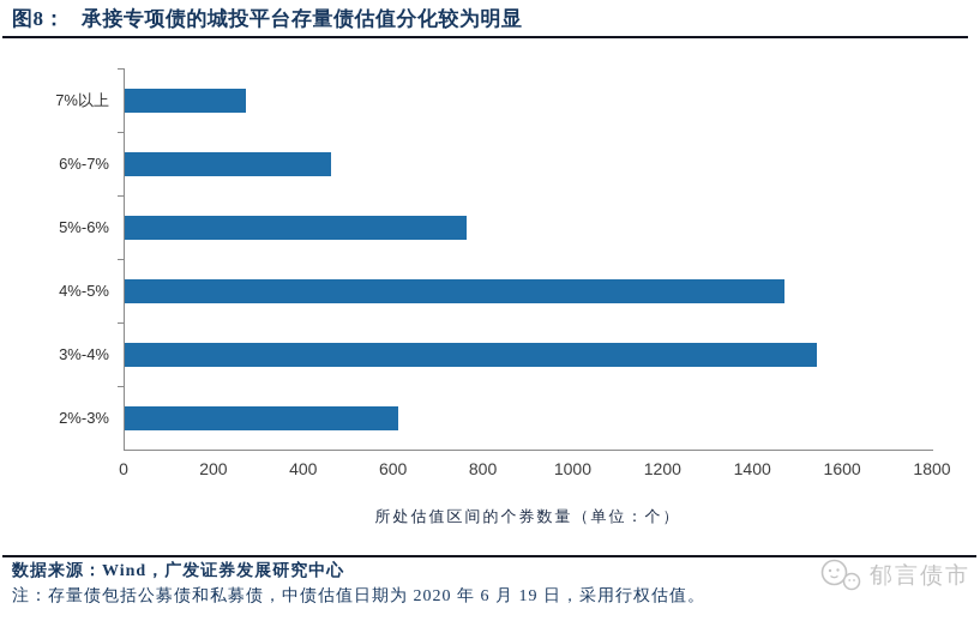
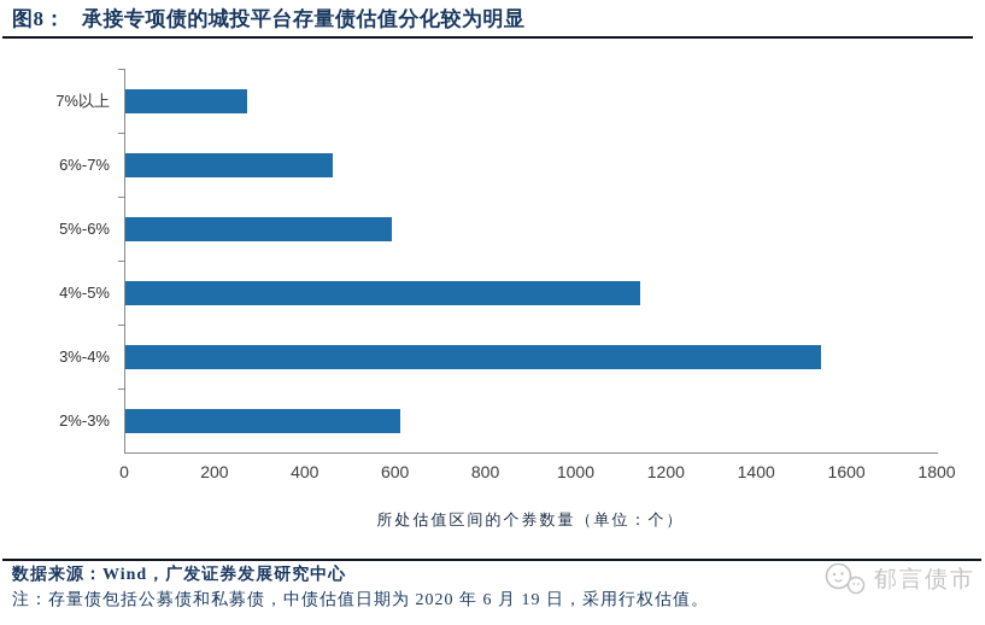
5%-6%: 760 -> 590
4%-5%: 1470 -> 1140
